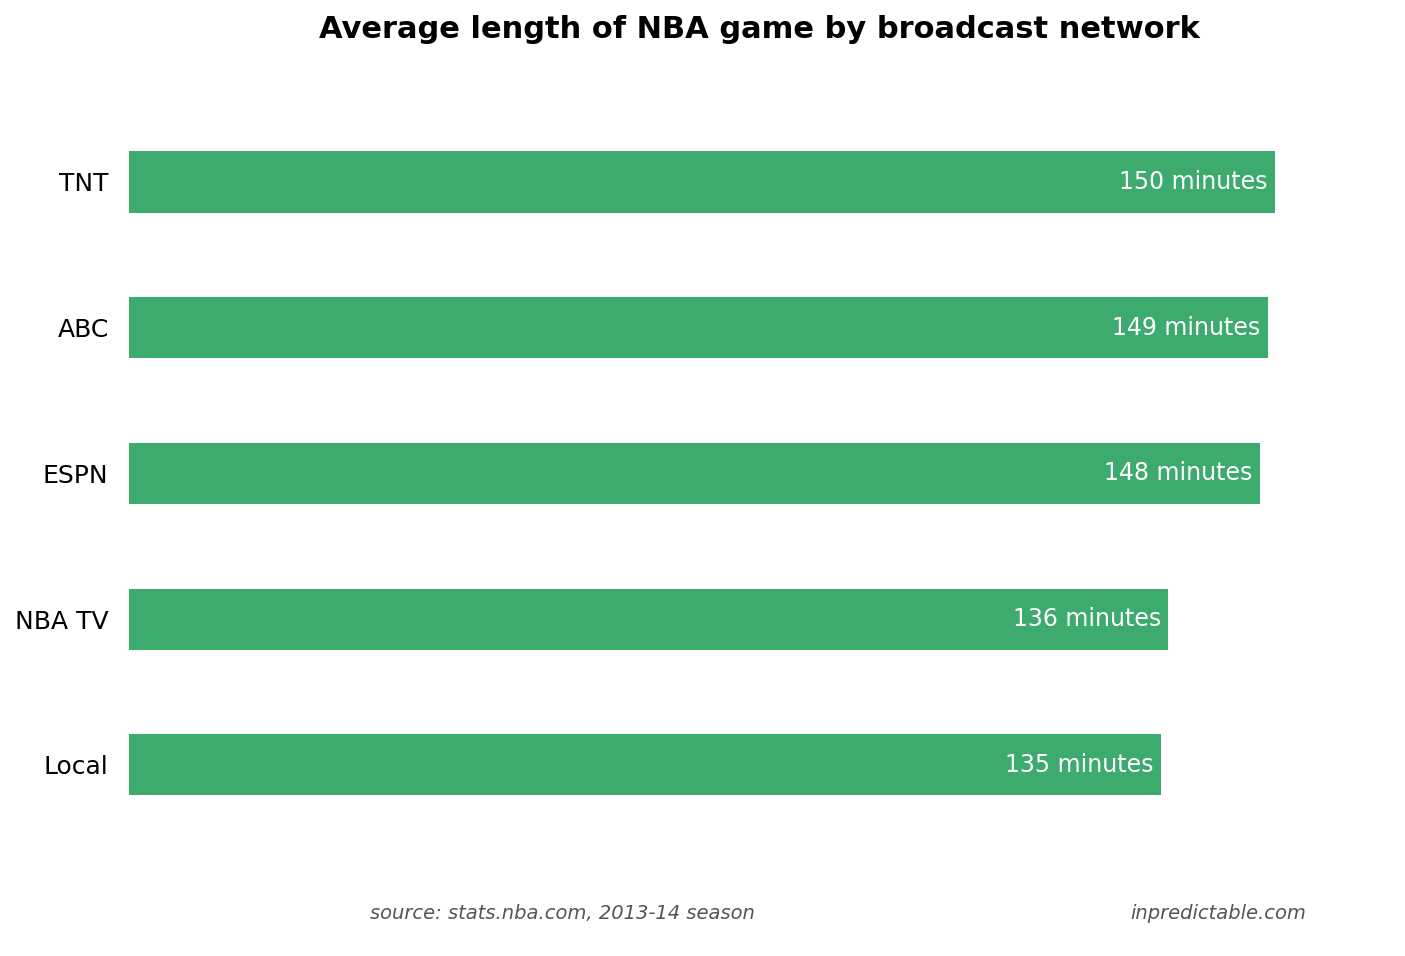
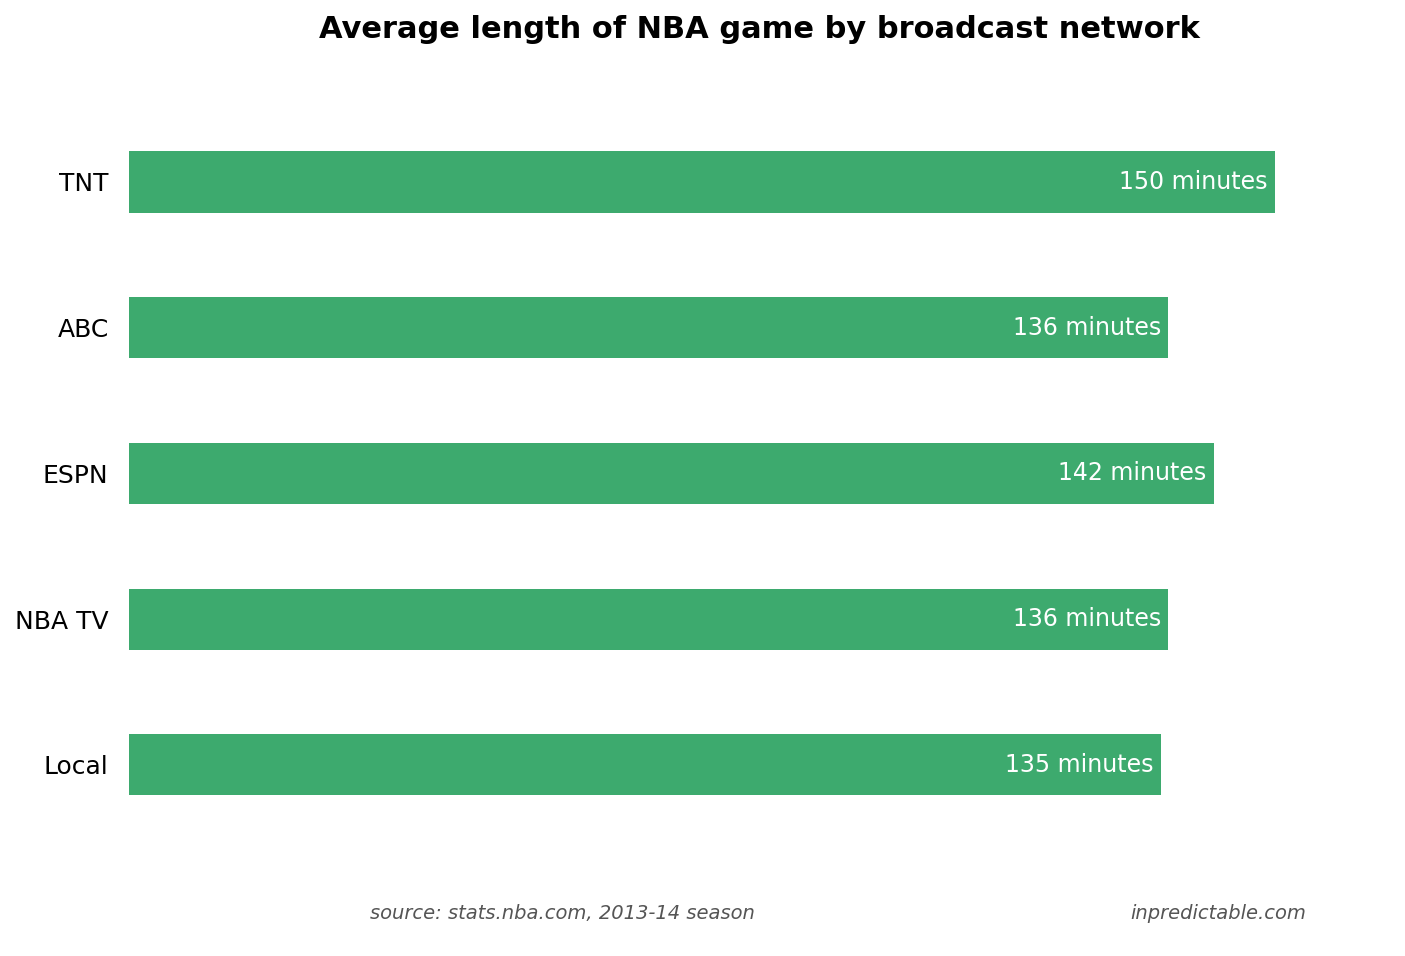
ABC: 149 -> 136
ESPN: 148 -> 142
